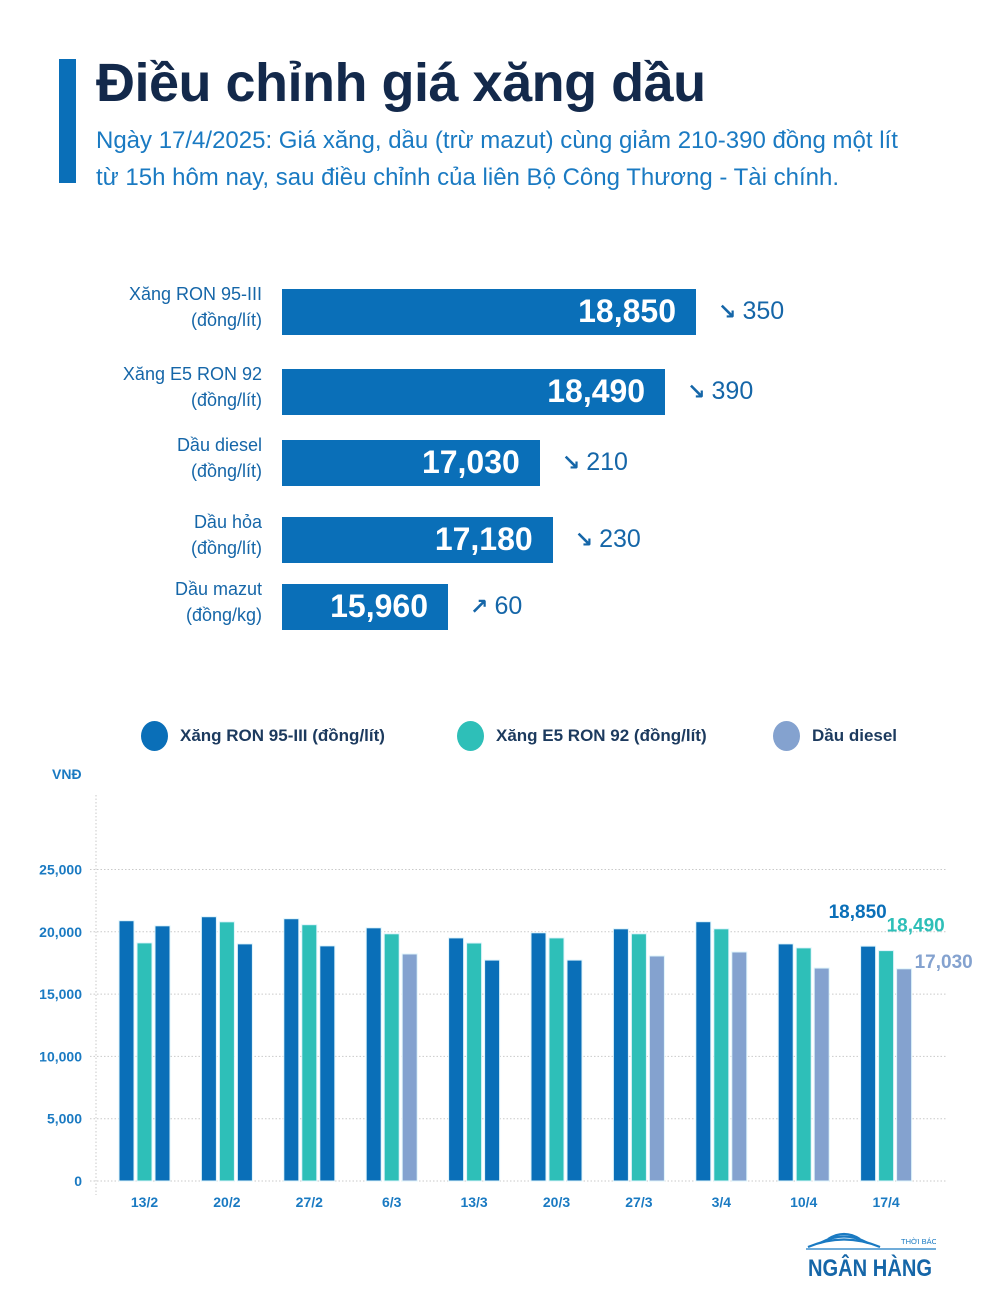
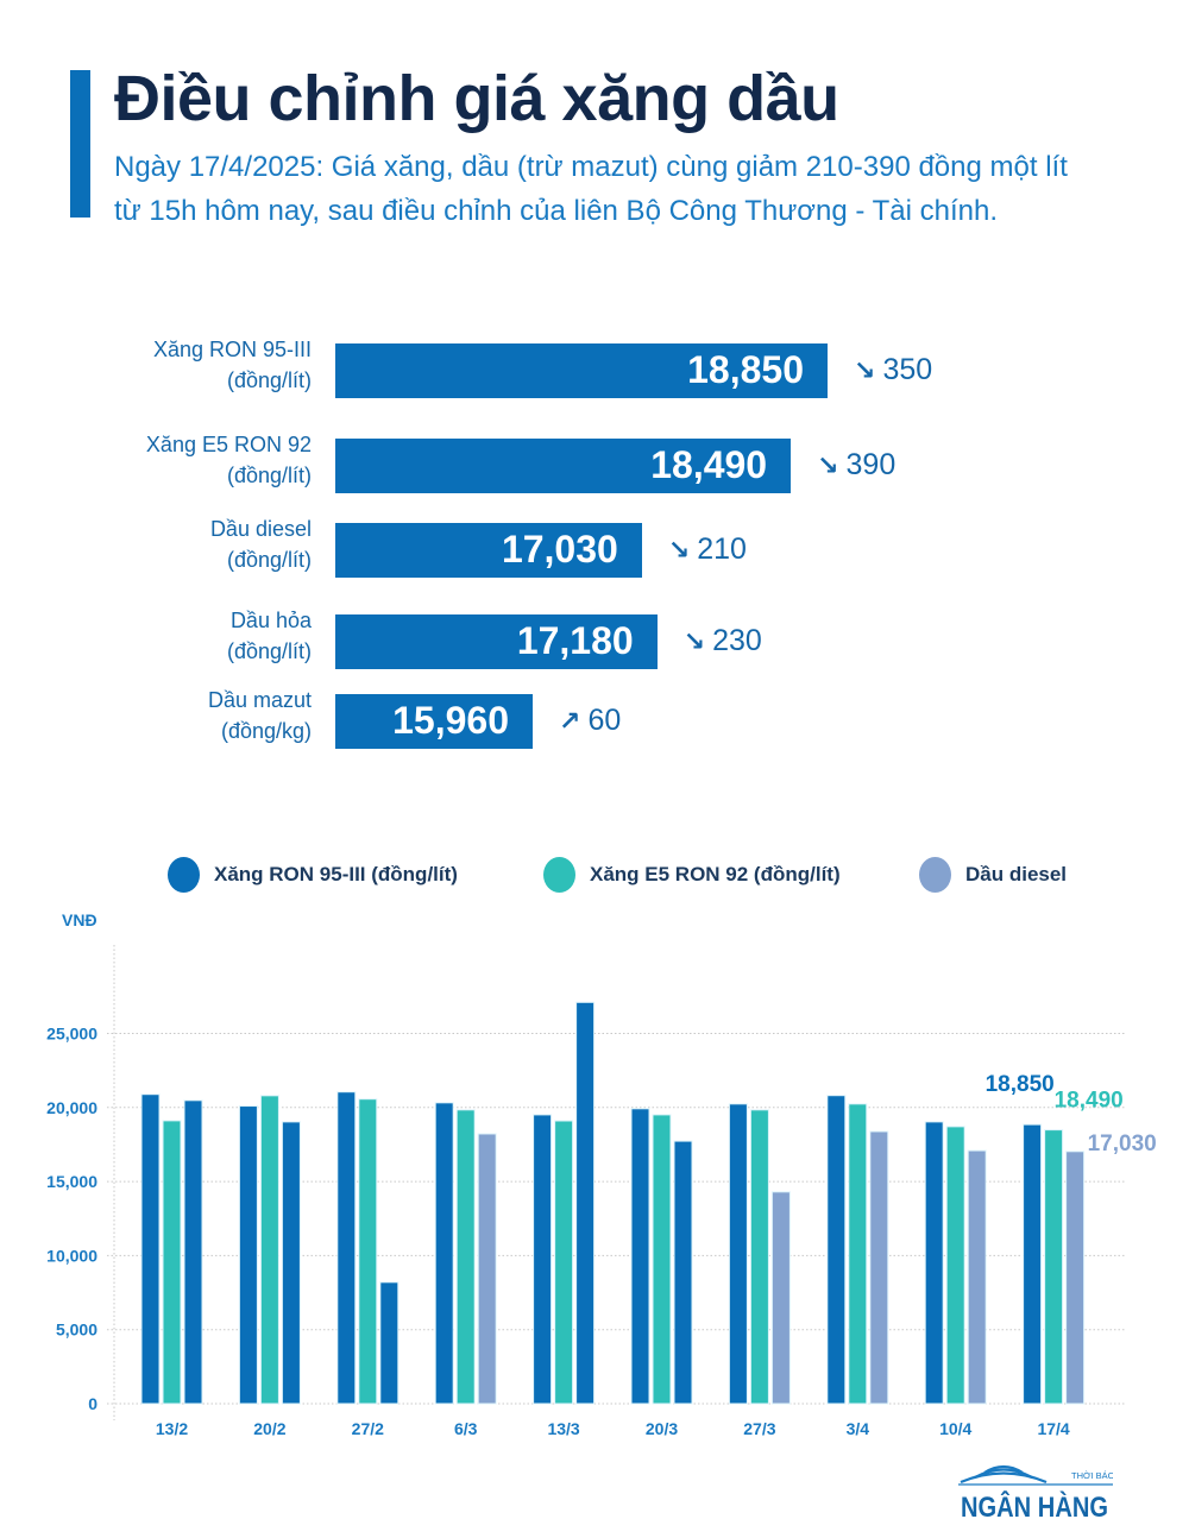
Xăng RON 95-III (đồng/lít)/20/2: 21200 -> 20100
Dầu diesel/27/2: 18900 -> 8200
Dầu diesel/13/3: 17700 -> 27100
Dầu diesel/27/3: 18100 -> 14300
